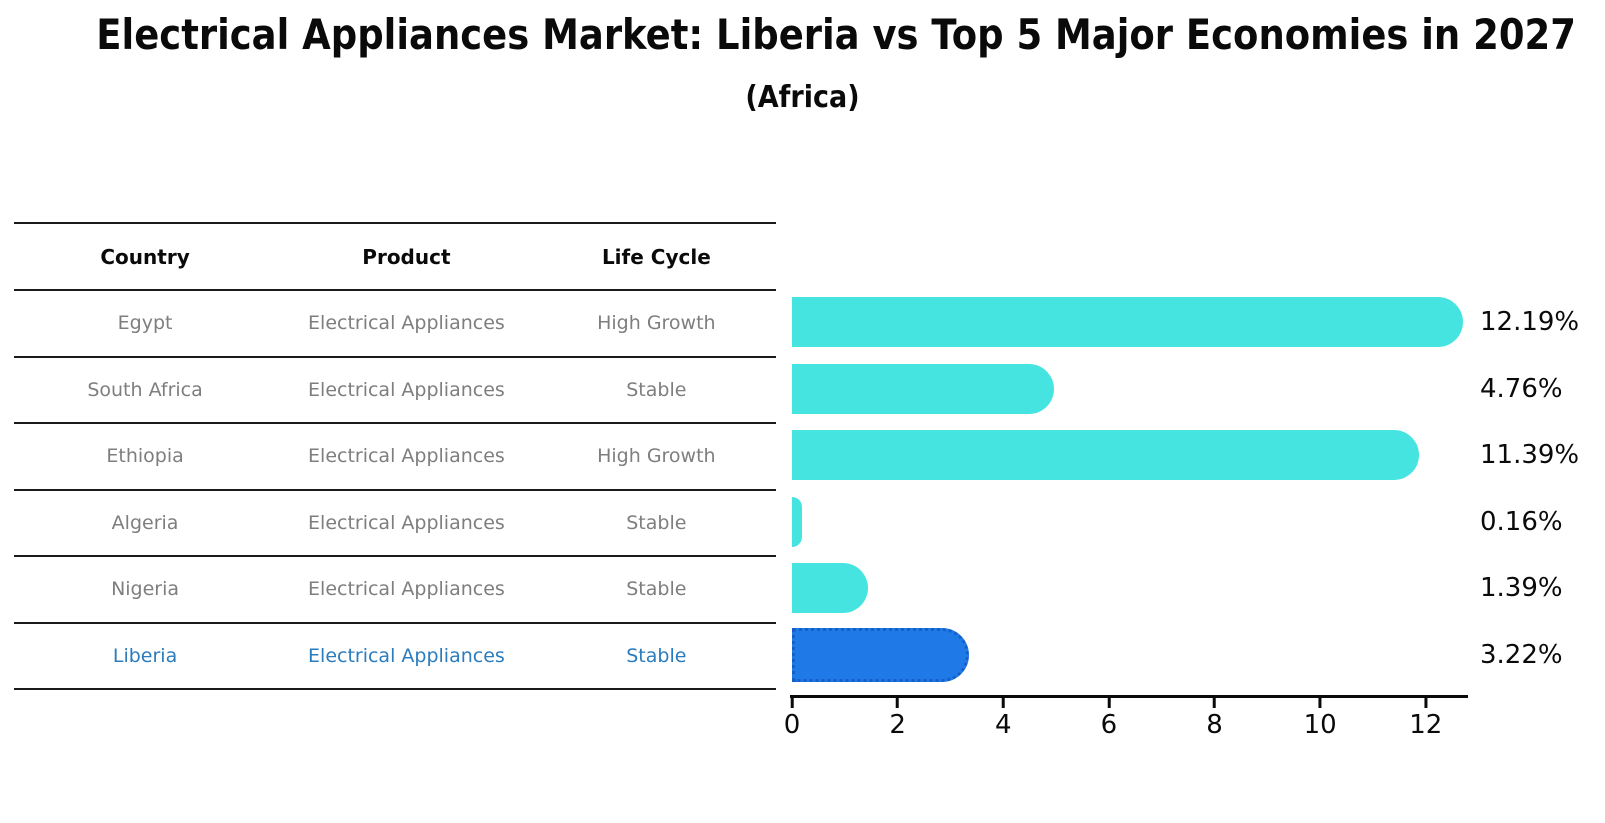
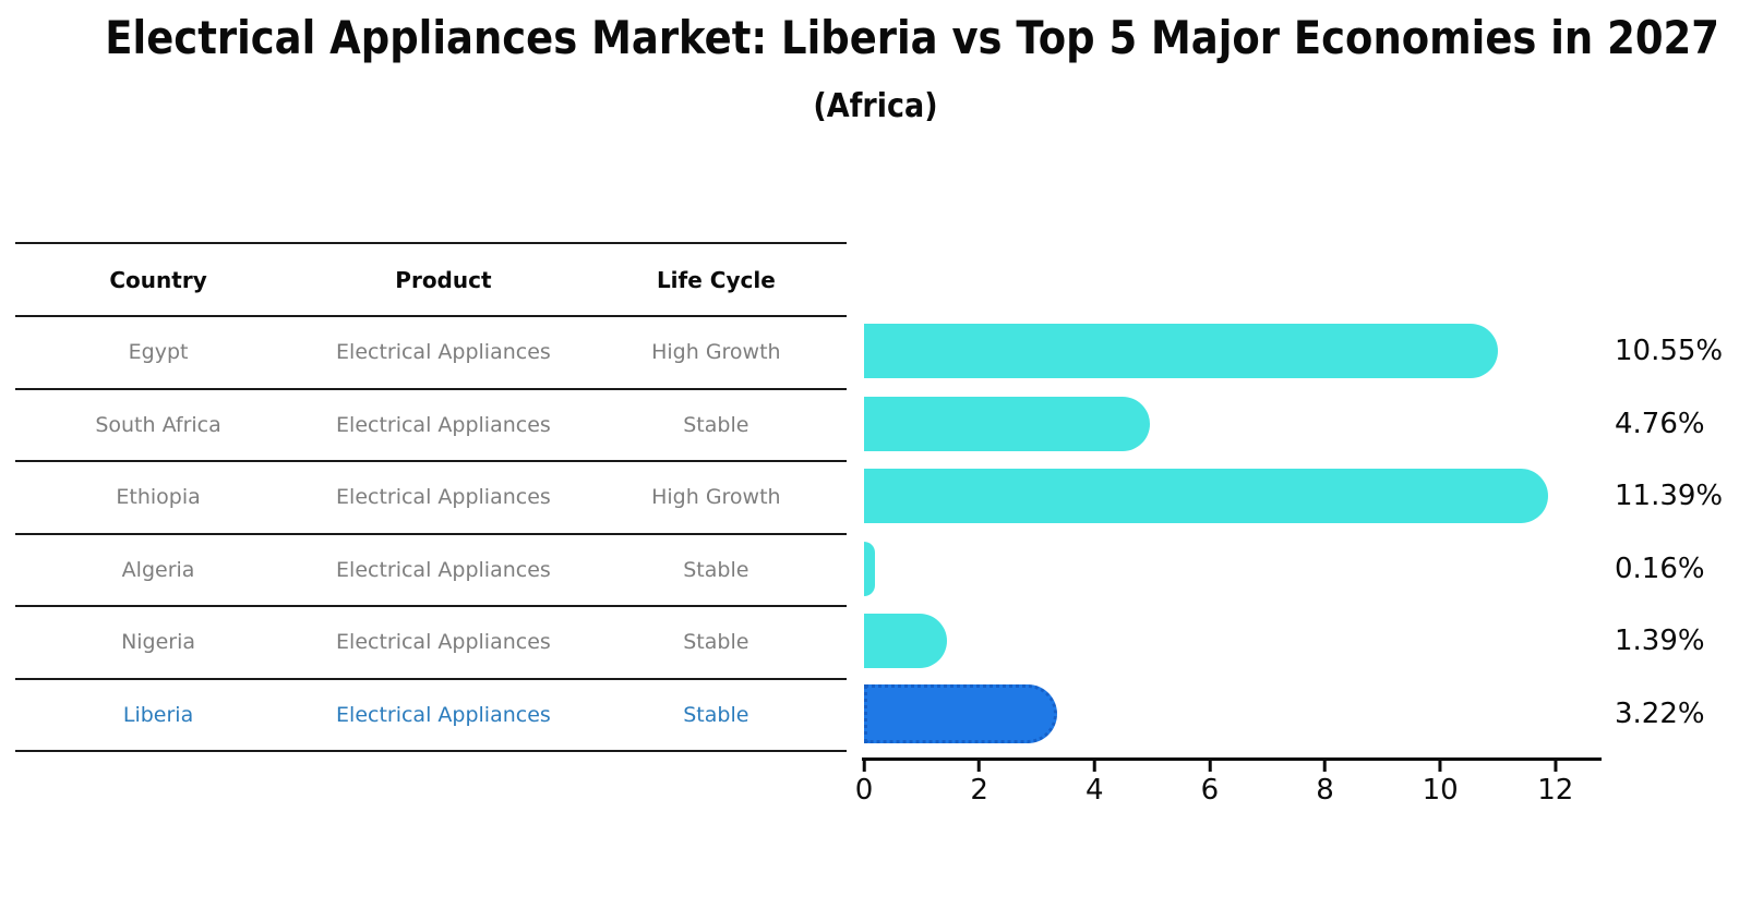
Egypt: 12.19% -> 10.55%
